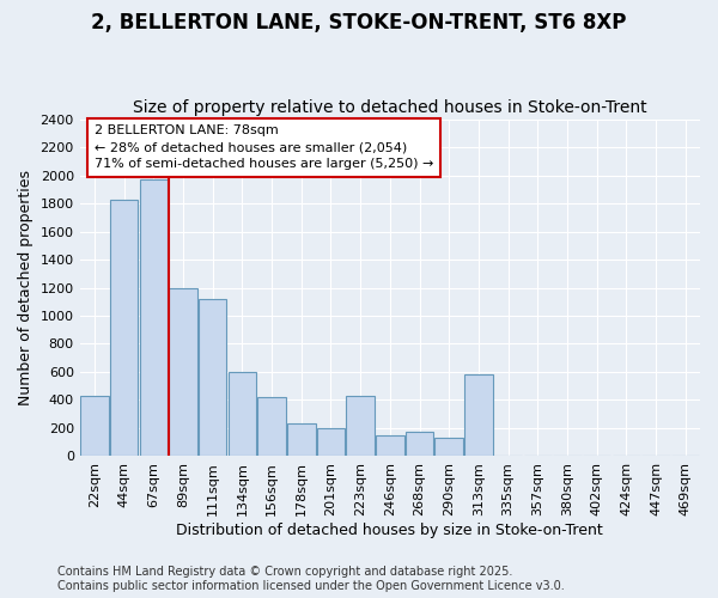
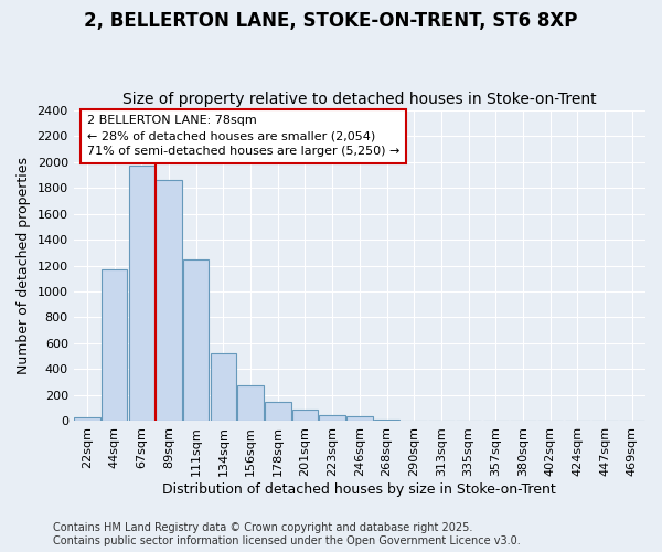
22sqm: 430 -> 30
44sqm: 1830 -> 1170
89sqm: 1200 -> 1860
111sqm: 1120 -> 1250
134sqm: 600 -> 520
156sqm: 420 -> 280
178sqm: 230 -> 150
201sqm: 200 -> 80
223sqm: 430 -> 40
246sqm: 150 -> 40
268sqm: 170 -> 10
290sqm: 130 -> 0
313sqm: 580 -> 0
